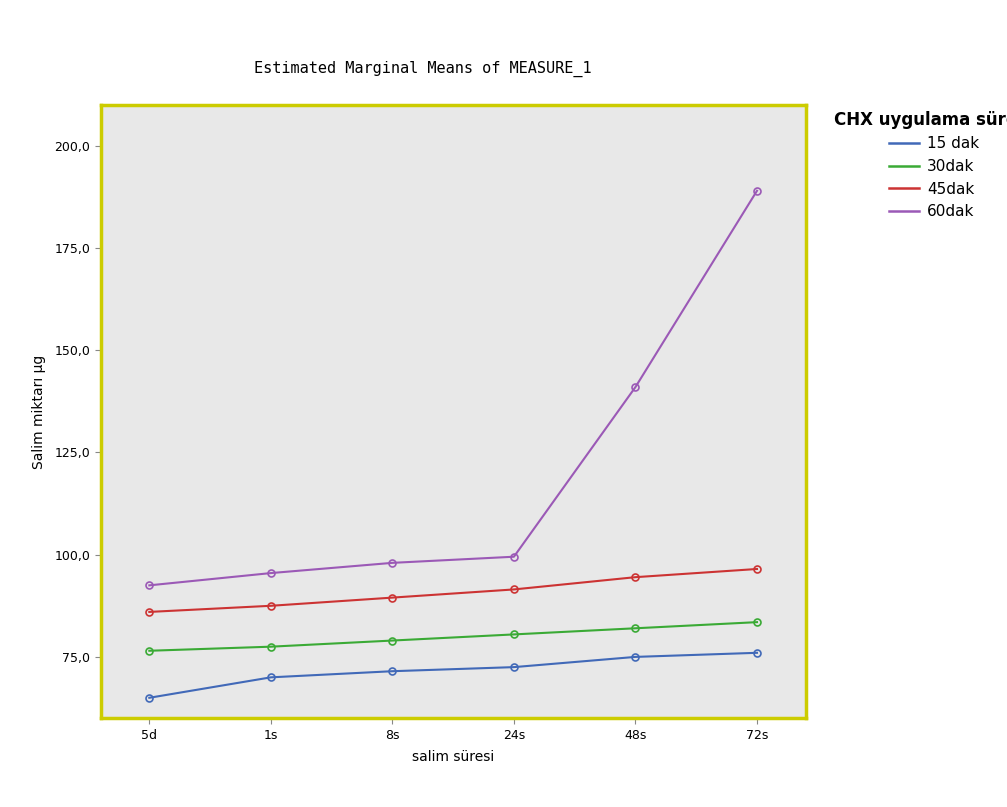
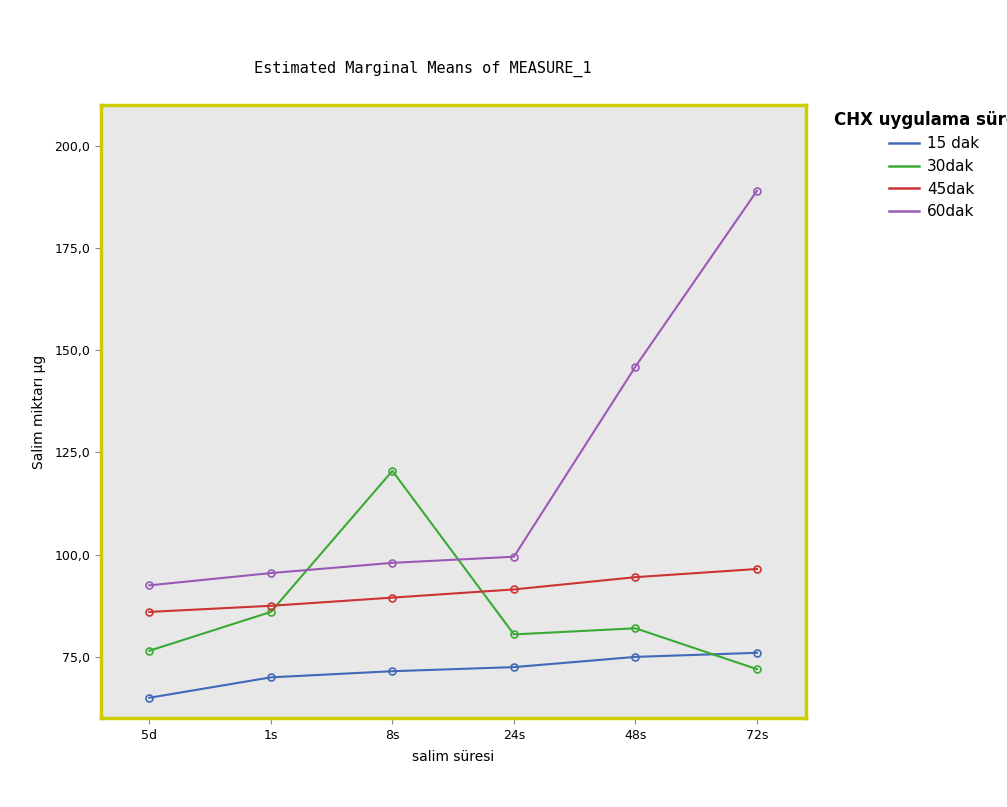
30dak/1s: 77,5 -> 86,0
30dak/8s: 79,0 -> 120,5
60dak/48s: 141,0 -> 146,0
30dak/72s: 83,5 -> 72,0
